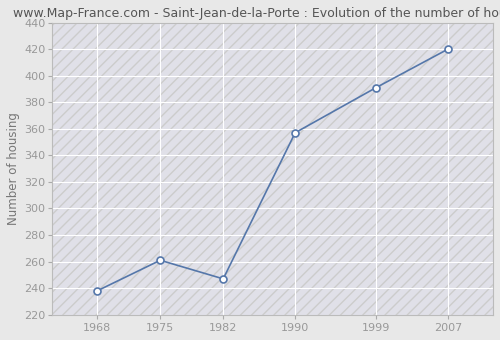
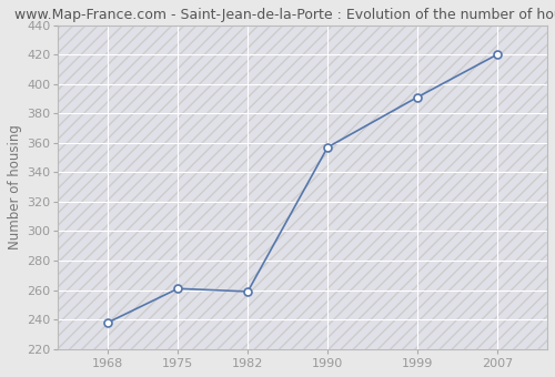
1982: 247 -> 259
